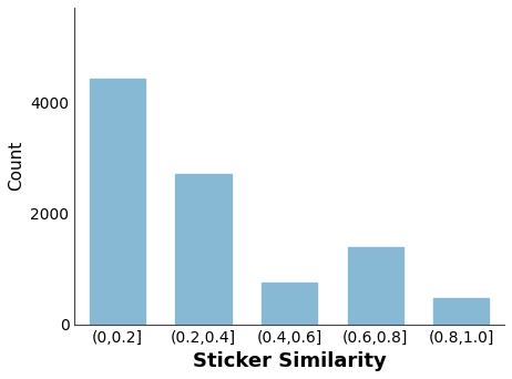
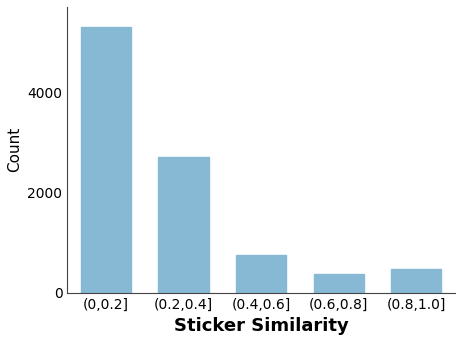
(0,0.2]: 4420 -> 5300
(0.6,0.8]: 1380 -> 380
